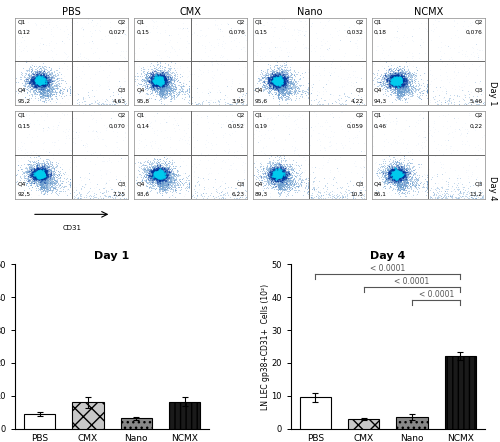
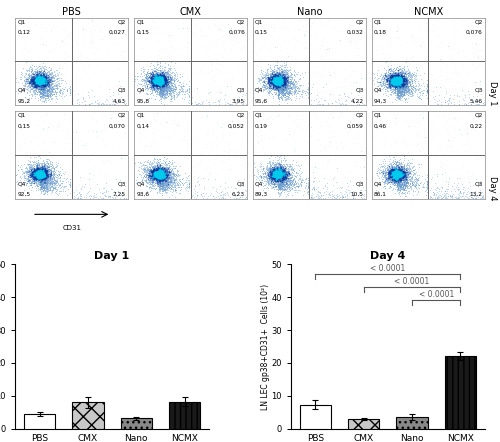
Day 4/PBS: 9.5 -> 7.3
